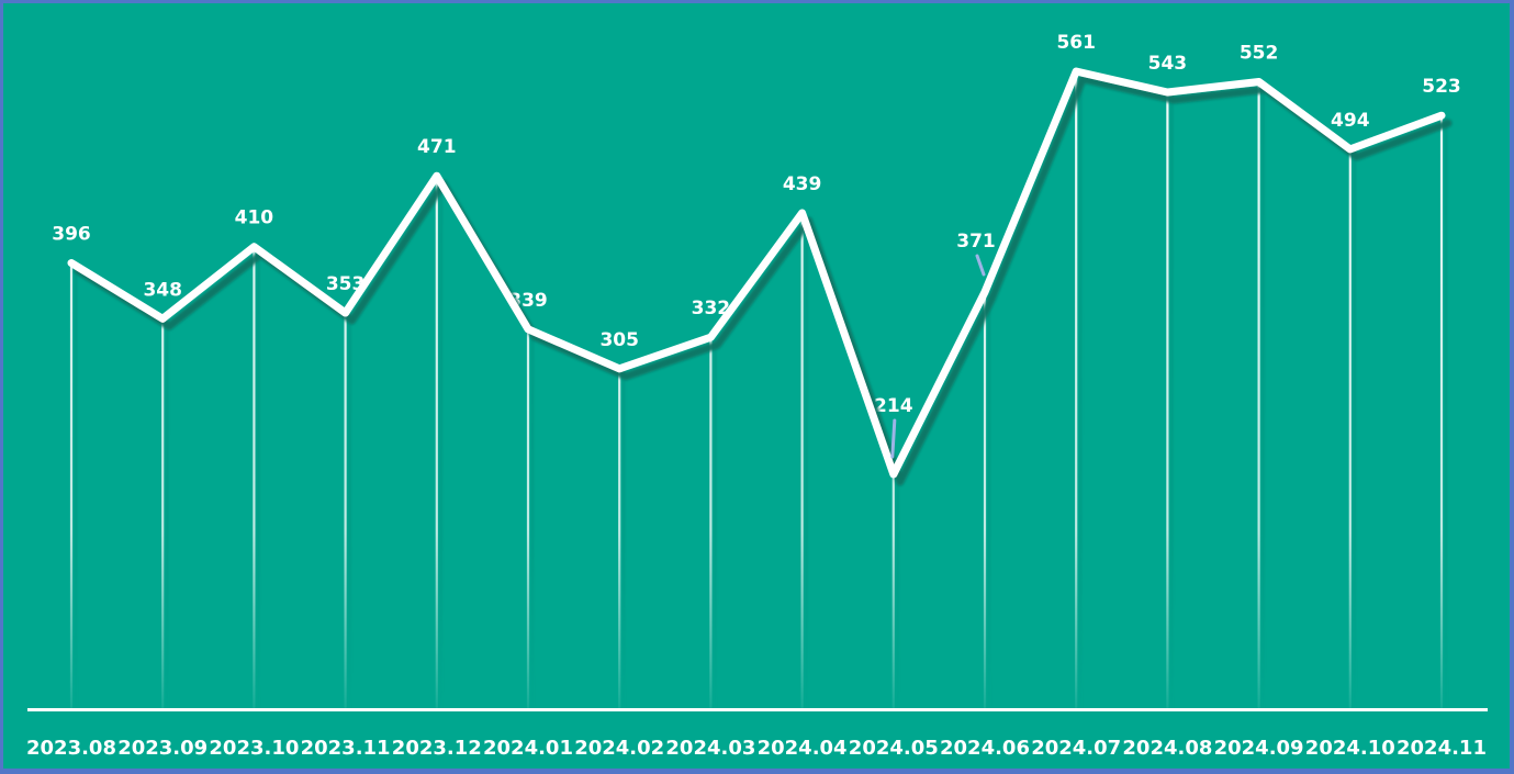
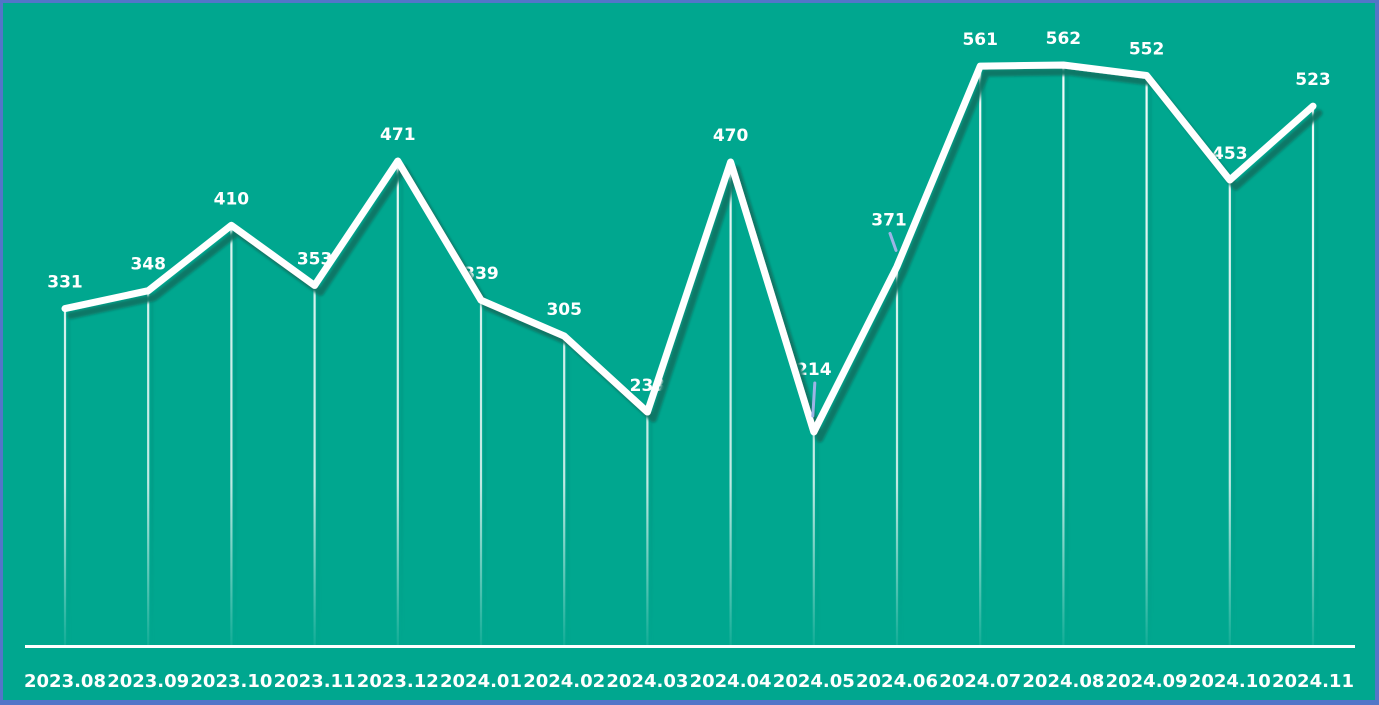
2023.08: 396 -> 331
2024.03: 332 -> 233
2024.04: 439 -> 470
2024.08: 543 -> 562
2024.10: 494 -> 453
